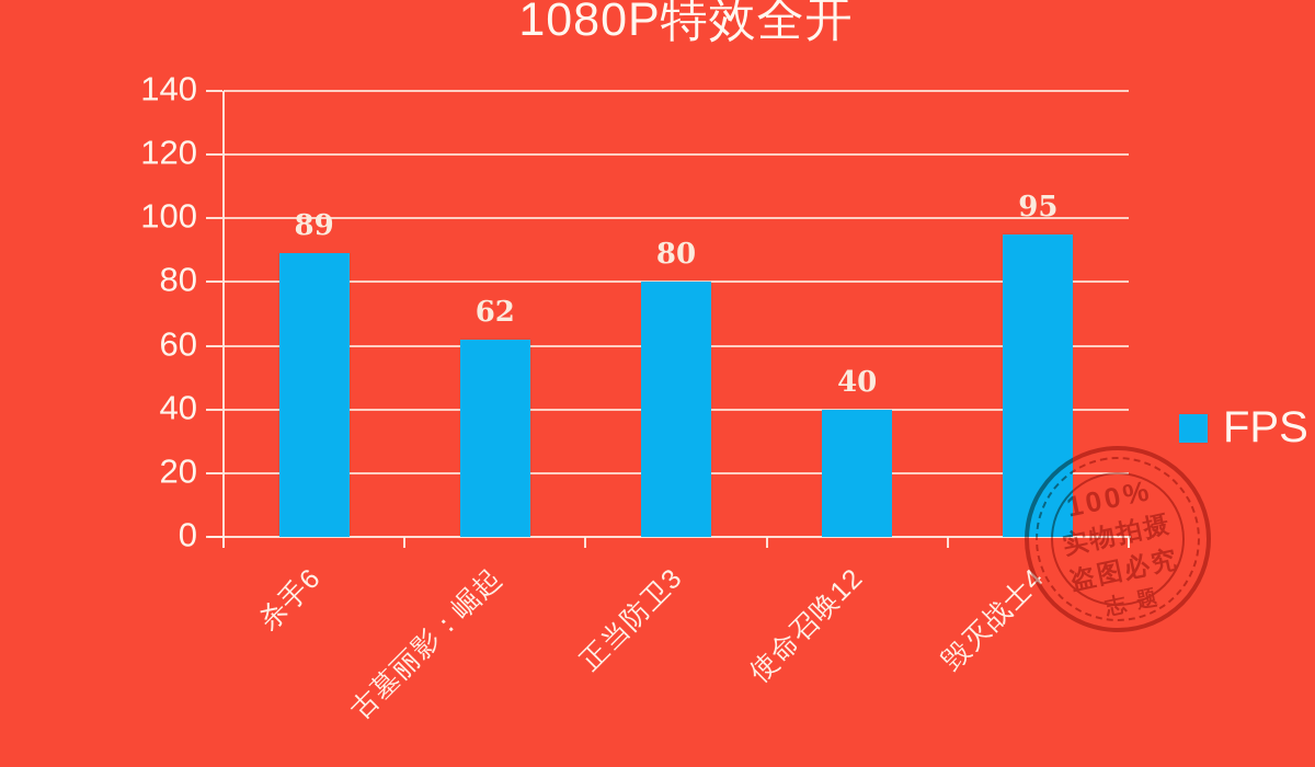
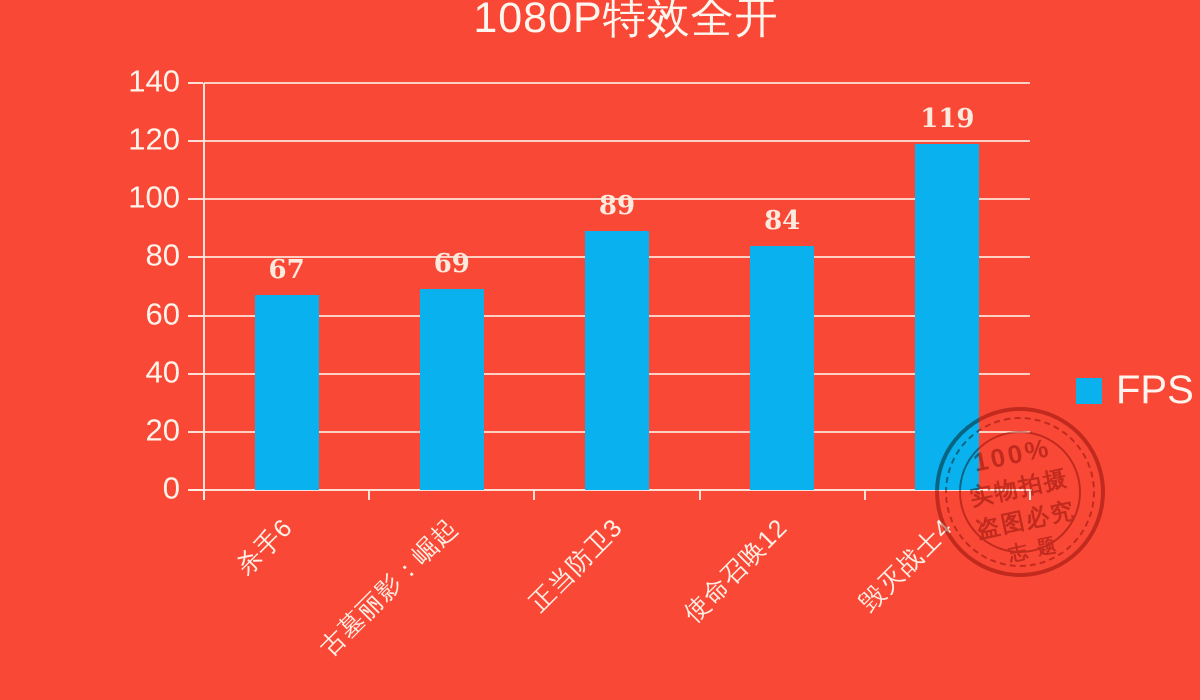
杀手6: 89 -> 67
古墓丽影：崛起: 62 -> 69
正当防卫3: 80 -> 89
使命召唤12: 40 -> 84
毁灭战士4: 95 -> 119
